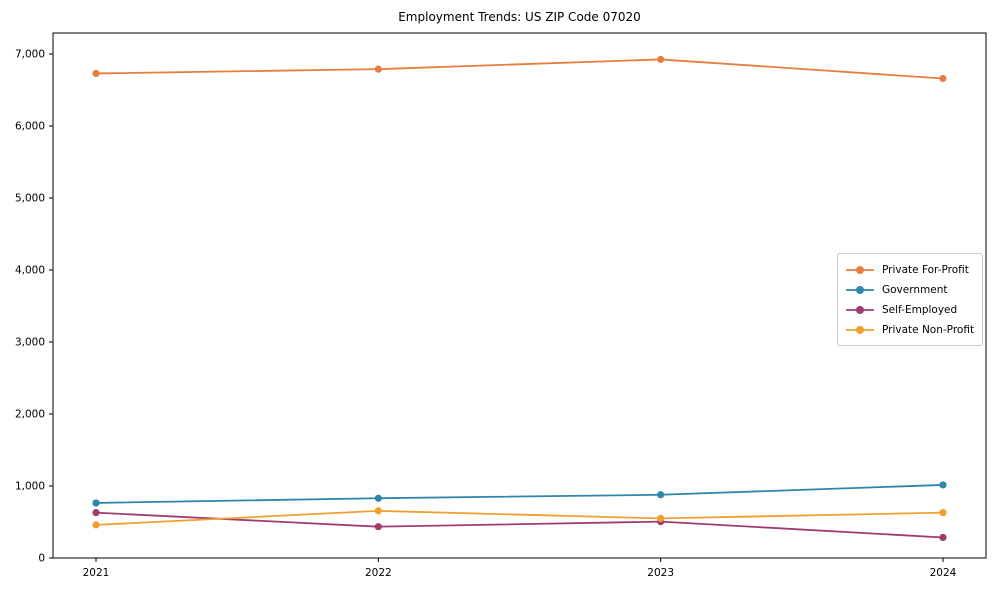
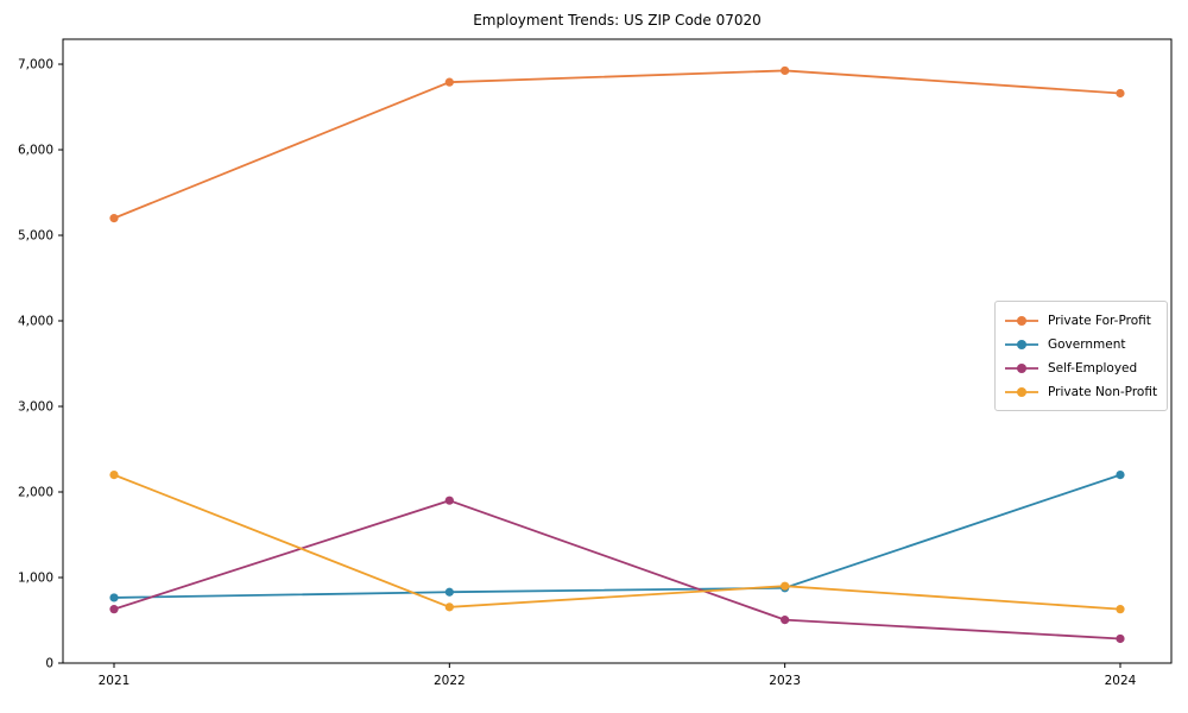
Private For-Profit/2021: 6700 -> 5200
Private Non-Profit/2021: 500 -> 2200
Self-Employed/2022: 400 -> 1900
Private Non-Profit/2023: 600 -> 900
Government/2024: 1000 -> 2200
